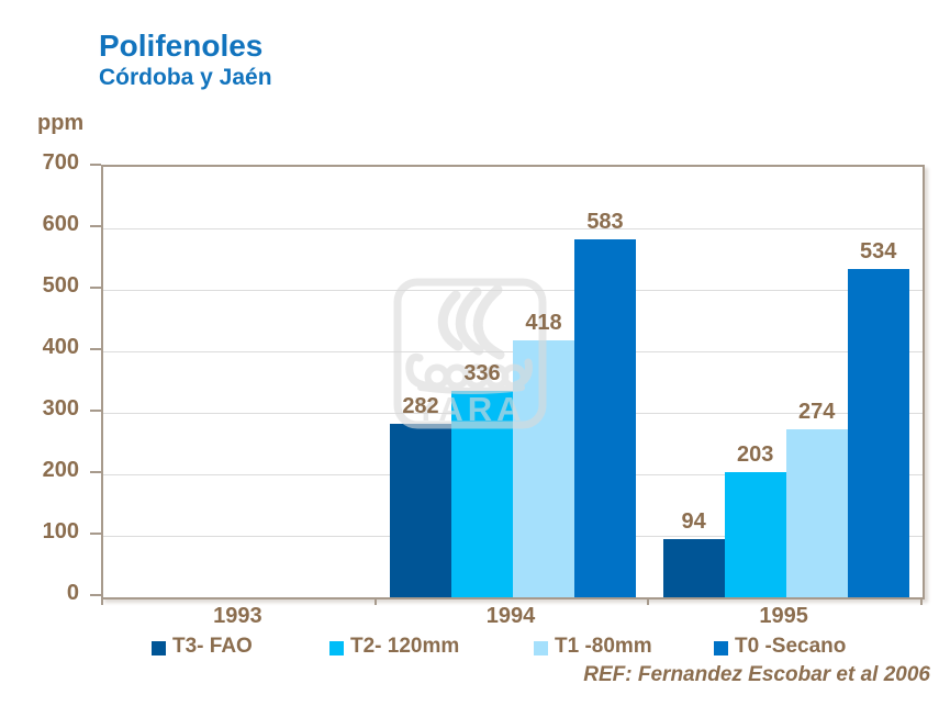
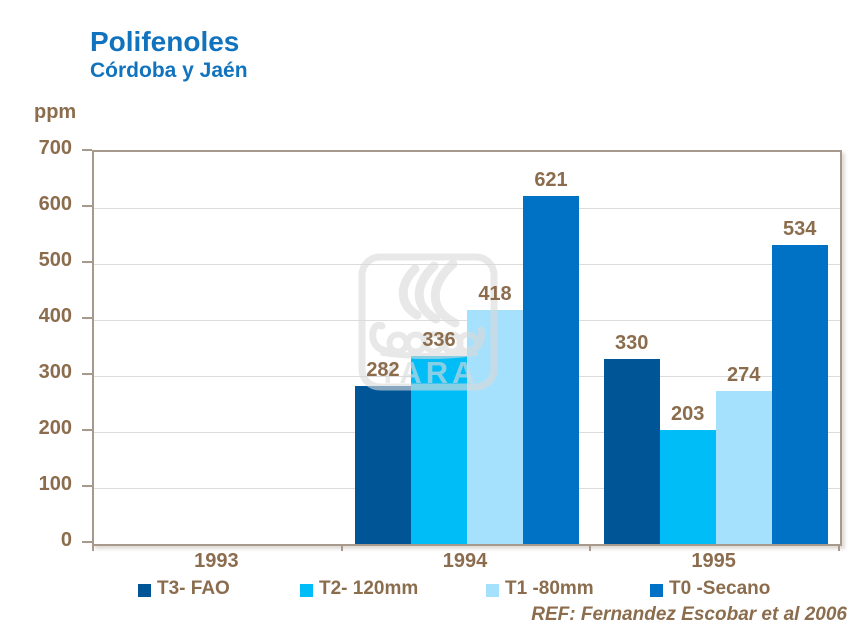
T0 -Secano/1994: 583 -> 621
T3- FAO/1995: 94 -> 330
